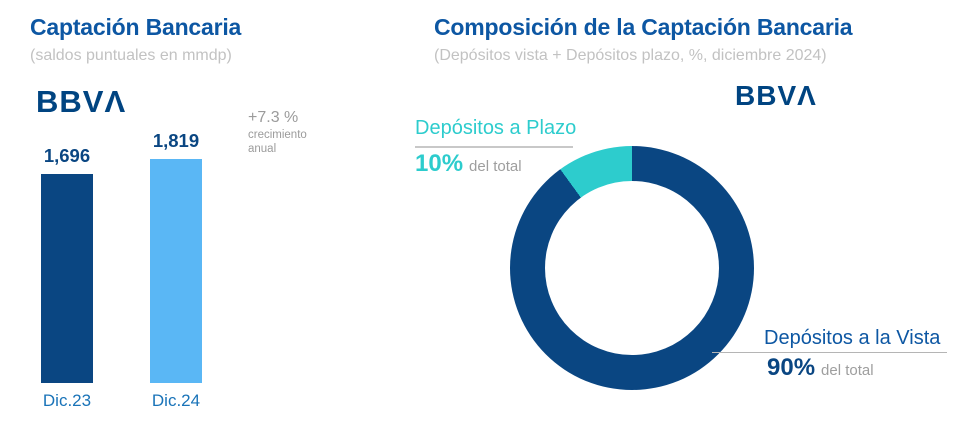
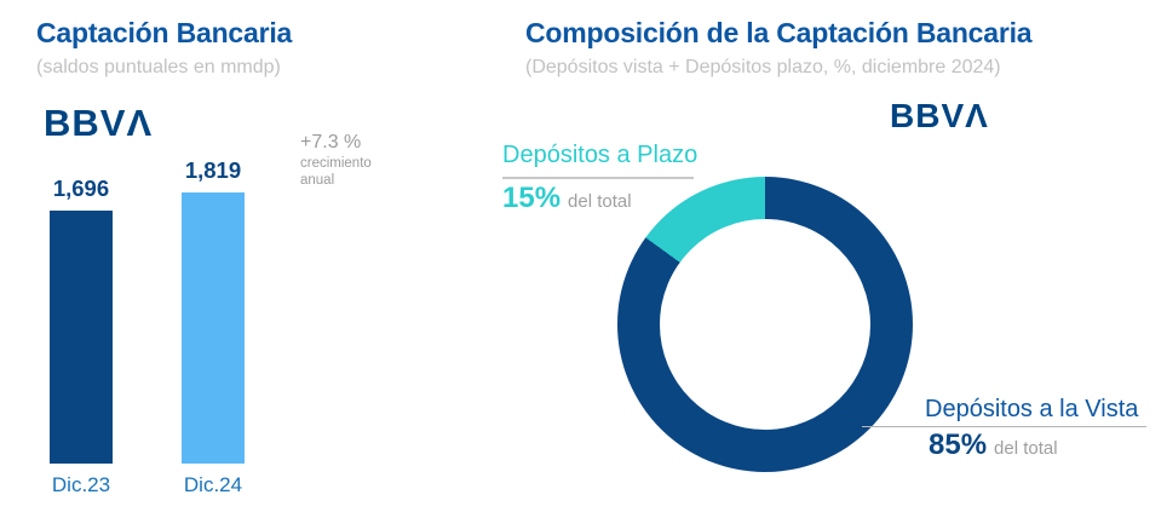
Composición de la Captación Bancaria/Depósitos a la Vista: 90% -> 85%
Composición de la Captación Bancaria/Depósitos a Plazo: 10% -> 15%
